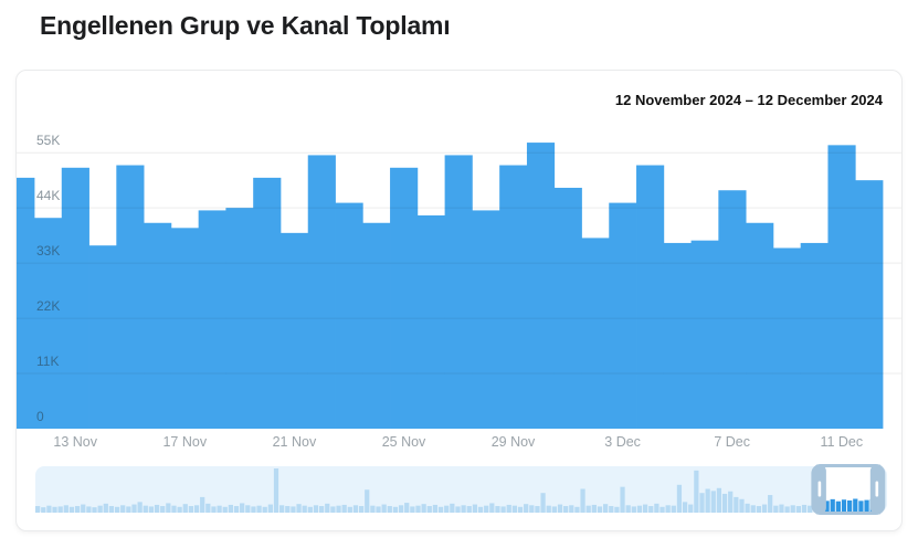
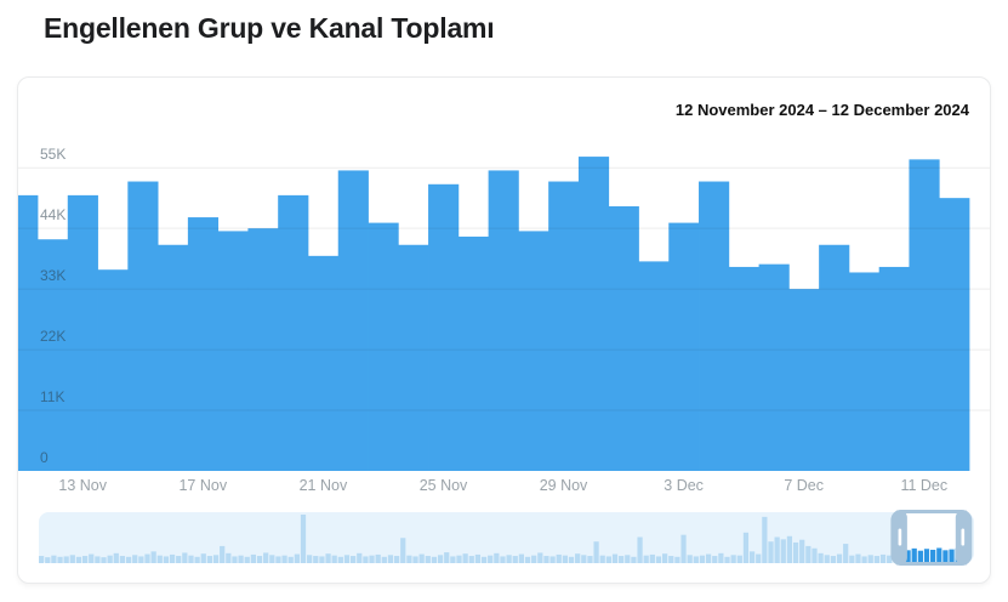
13 Nov: 52K -> 50K
17 Nov: 40K -> 46K
7 Dec: 48K -> 33K
